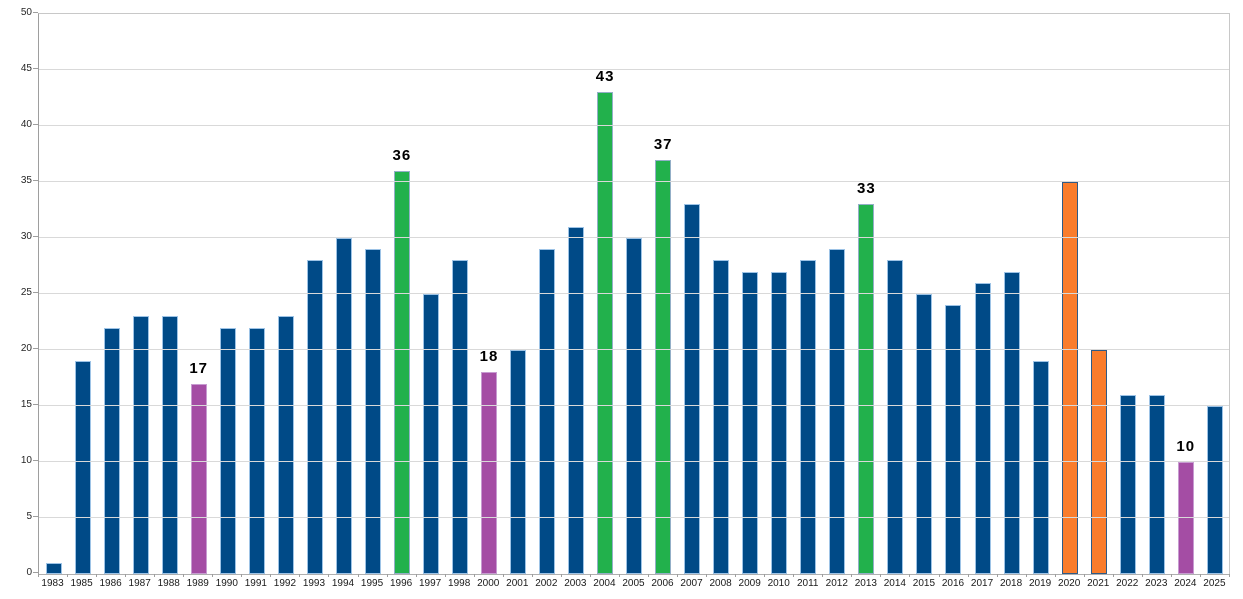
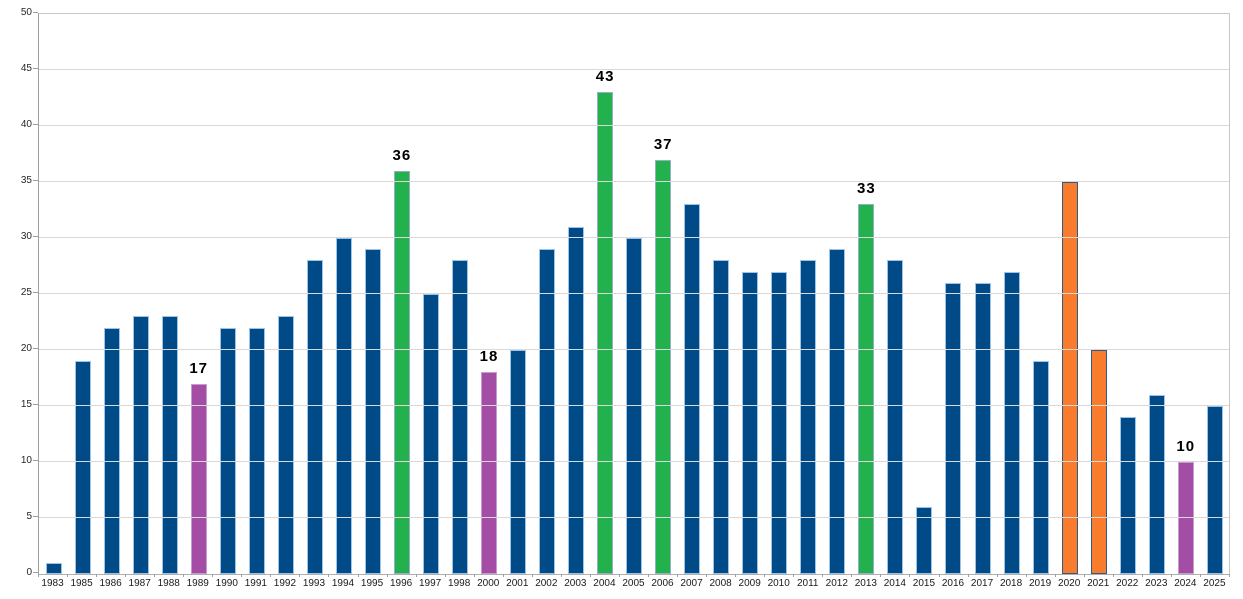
2015: 25 -> 6
2016: 24 -> 26
2022: 16 -> 14
